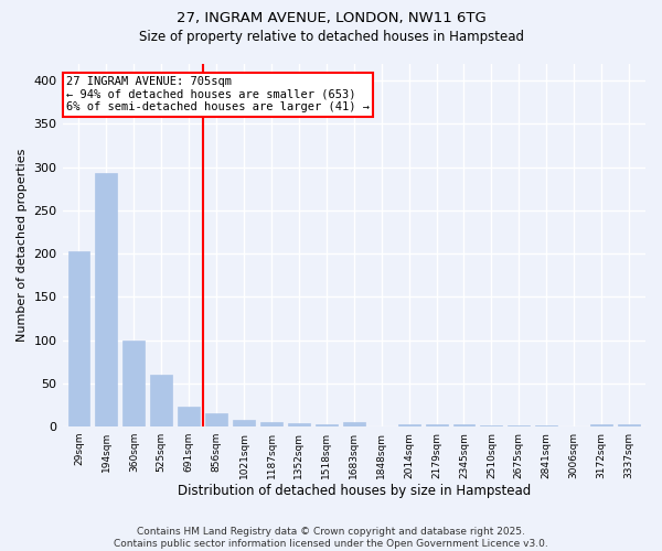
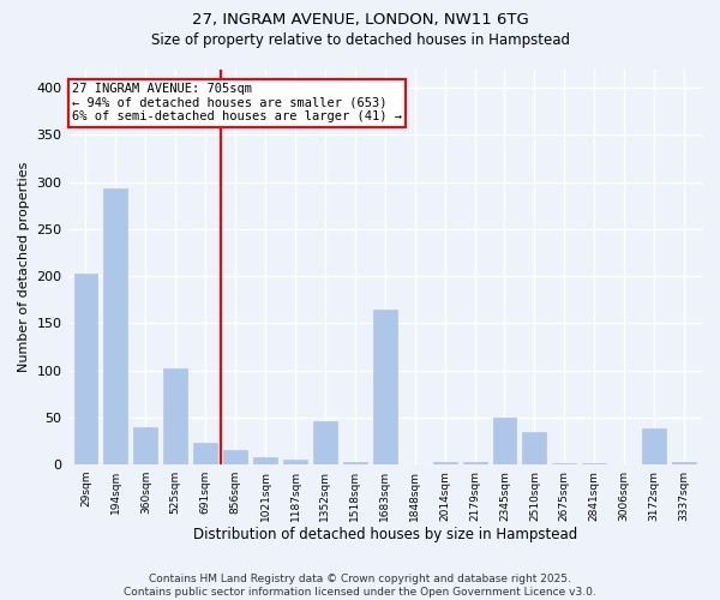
360sqm: 100 -> 40
525sqm: 60 -> 102
1352sqm: 4 -> 46
1683sqm: 5 -> 164
2345sqm: 2 -> 50
2510sqm: 1 -> 34
3172sqm: 3 -> 38
